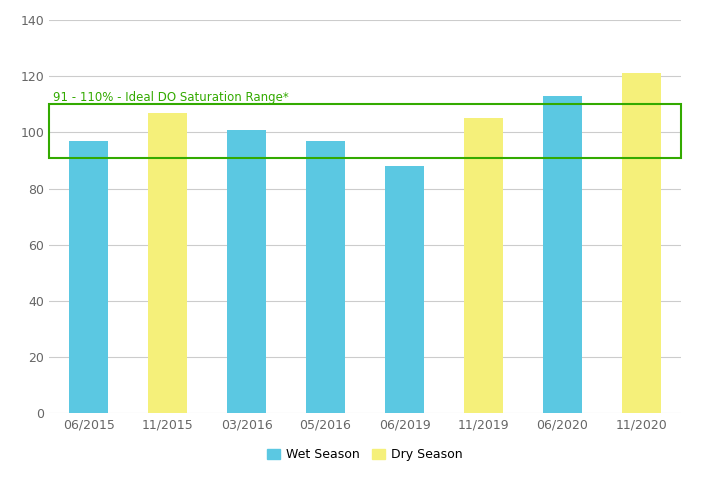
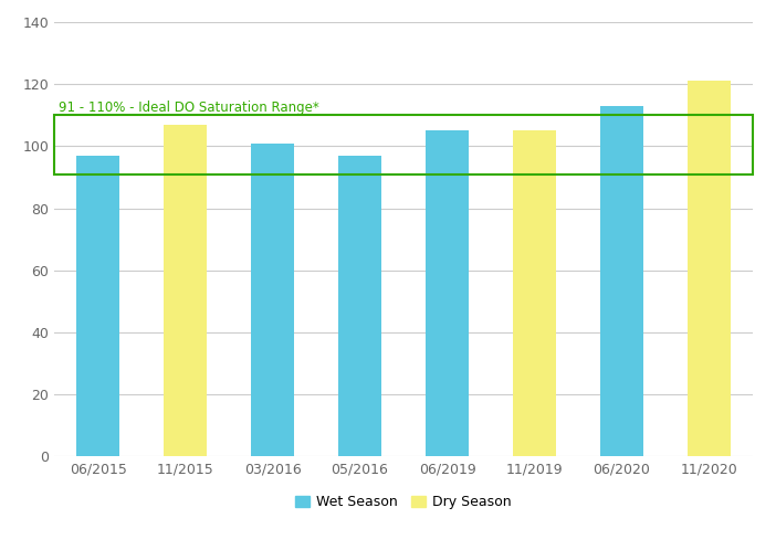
06/2019: 88 -> 105
